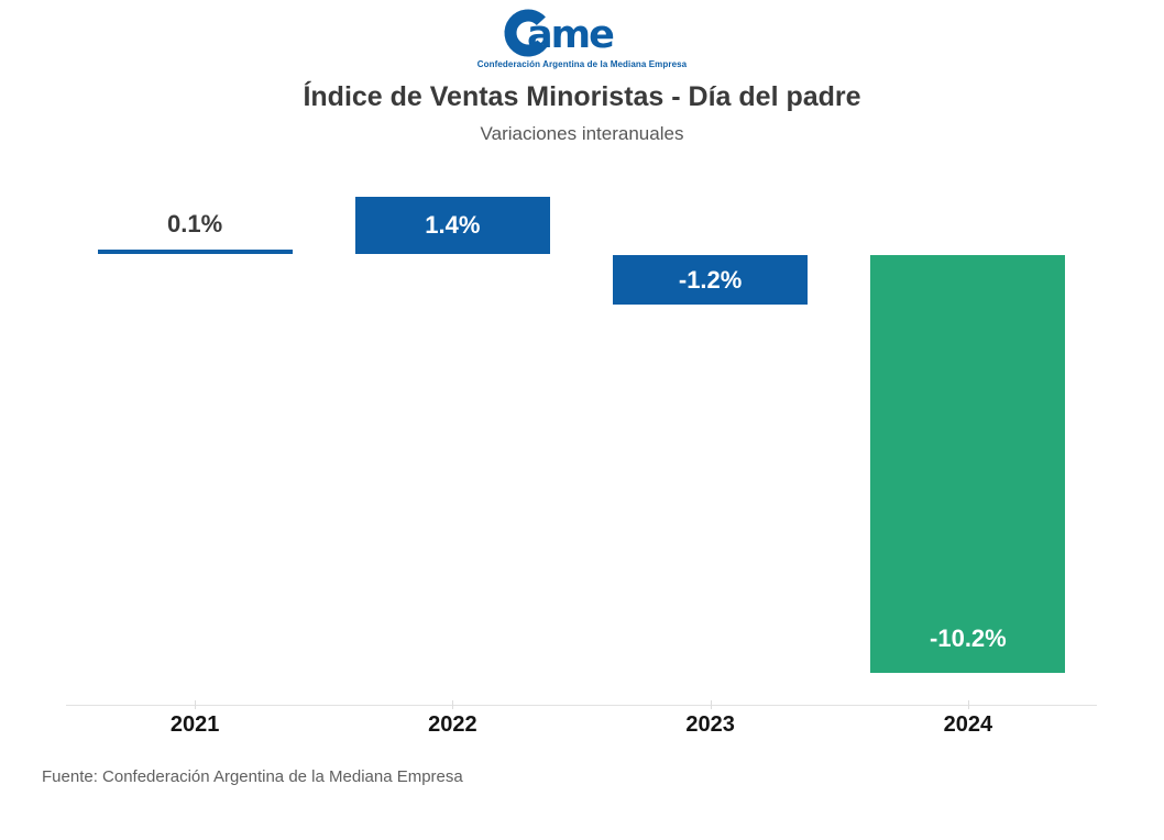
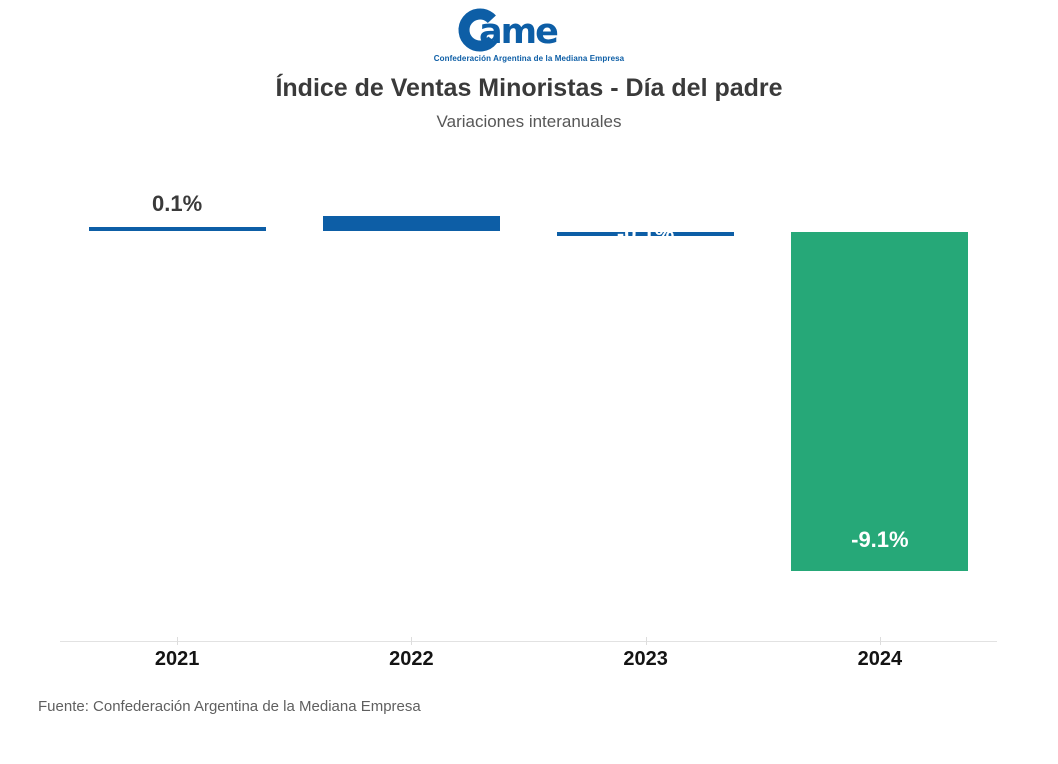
2022: 1.4% -> 0.4%
2023: -1.2% -> -0.1%
2024: -10.2% -> -9.1%
